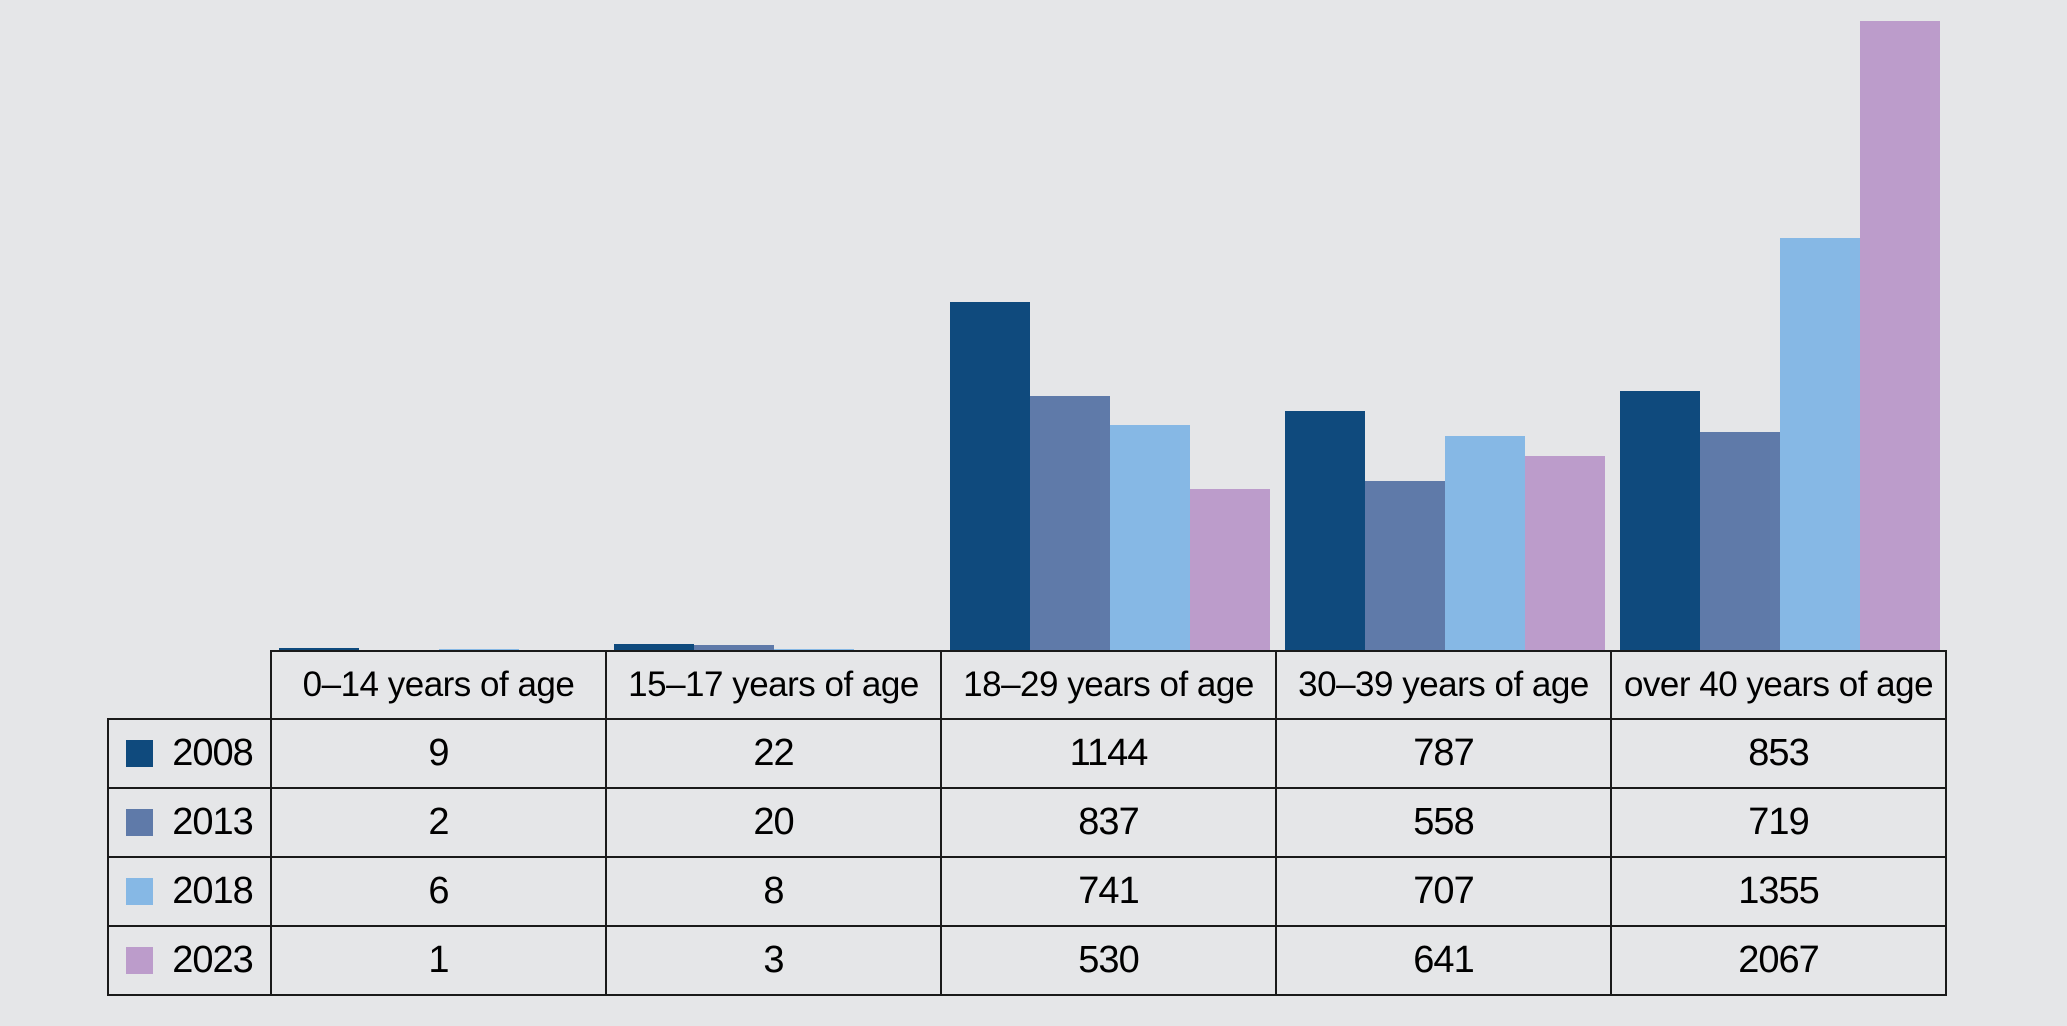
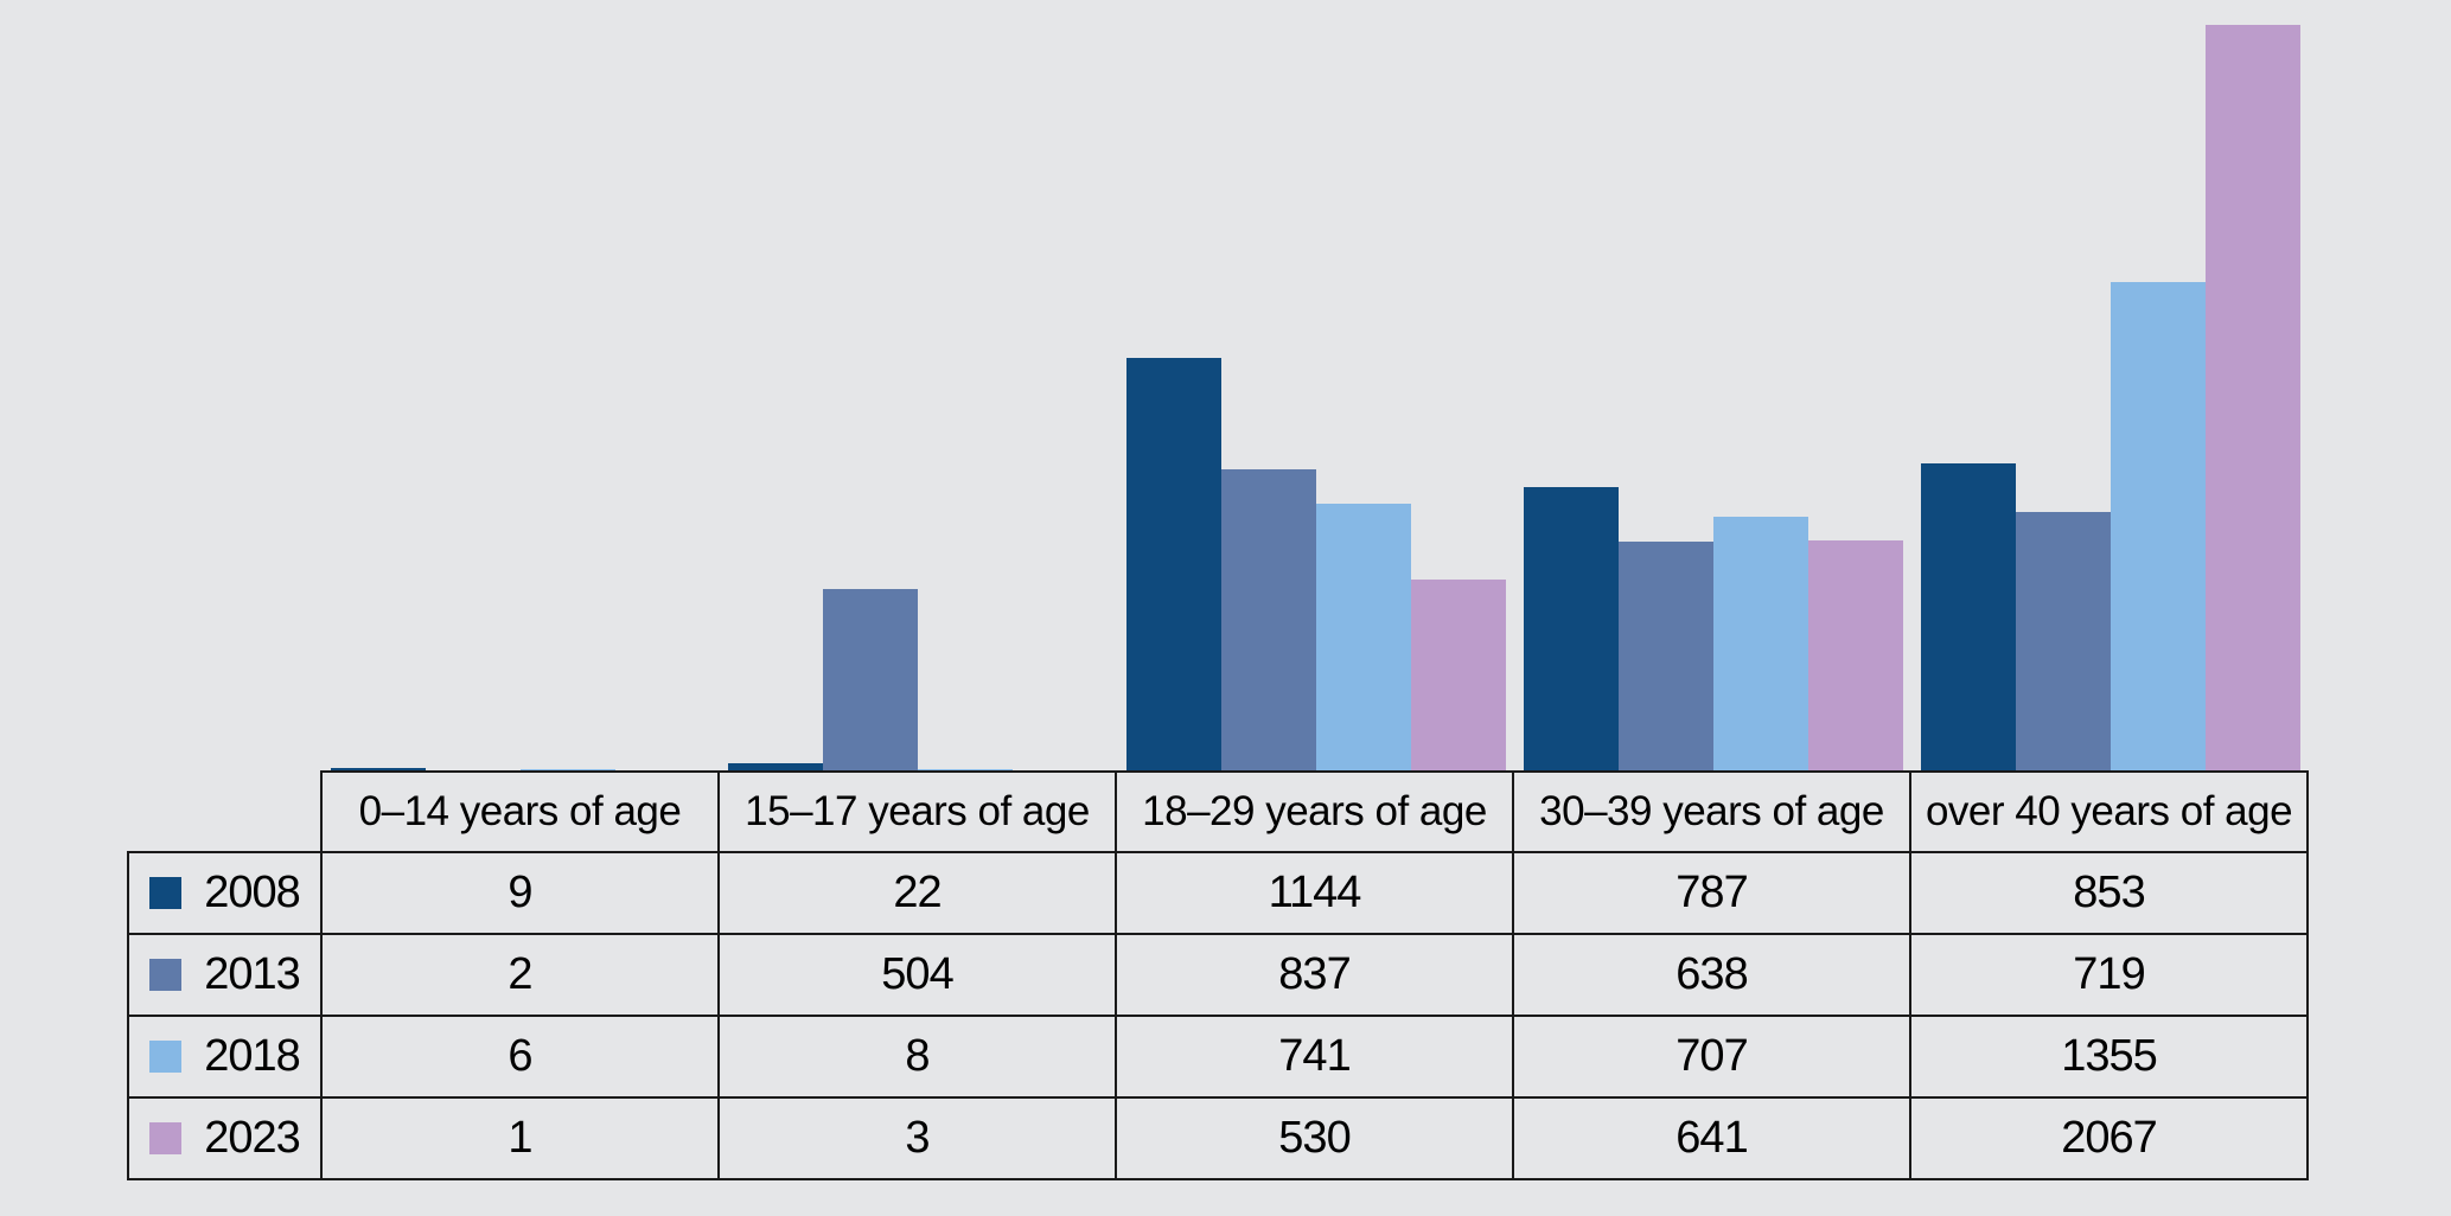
2013/15–17 years of age: 20 -> 504
2013/30–39 years of age: 558 -> 638
